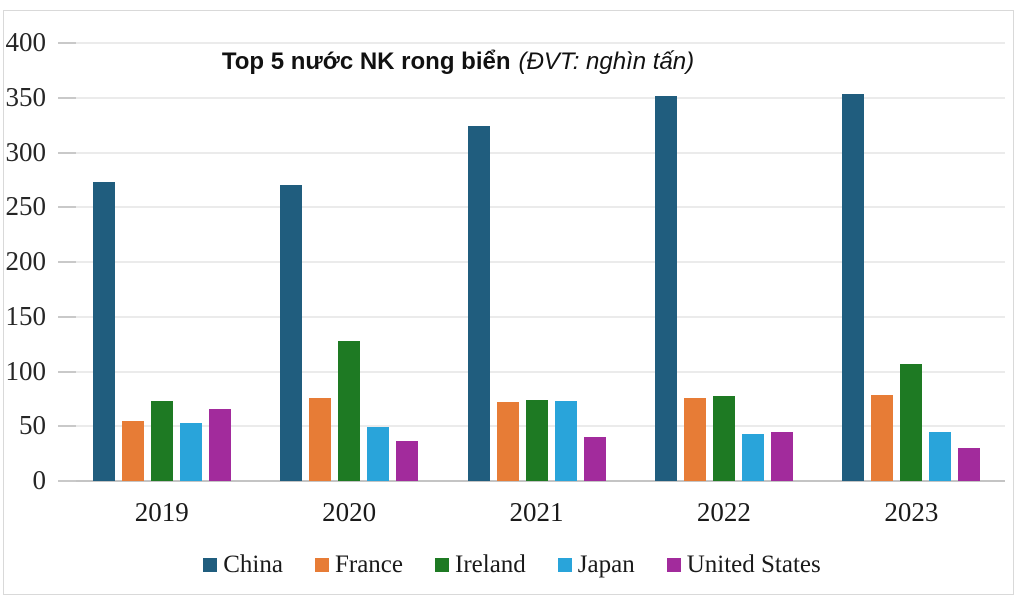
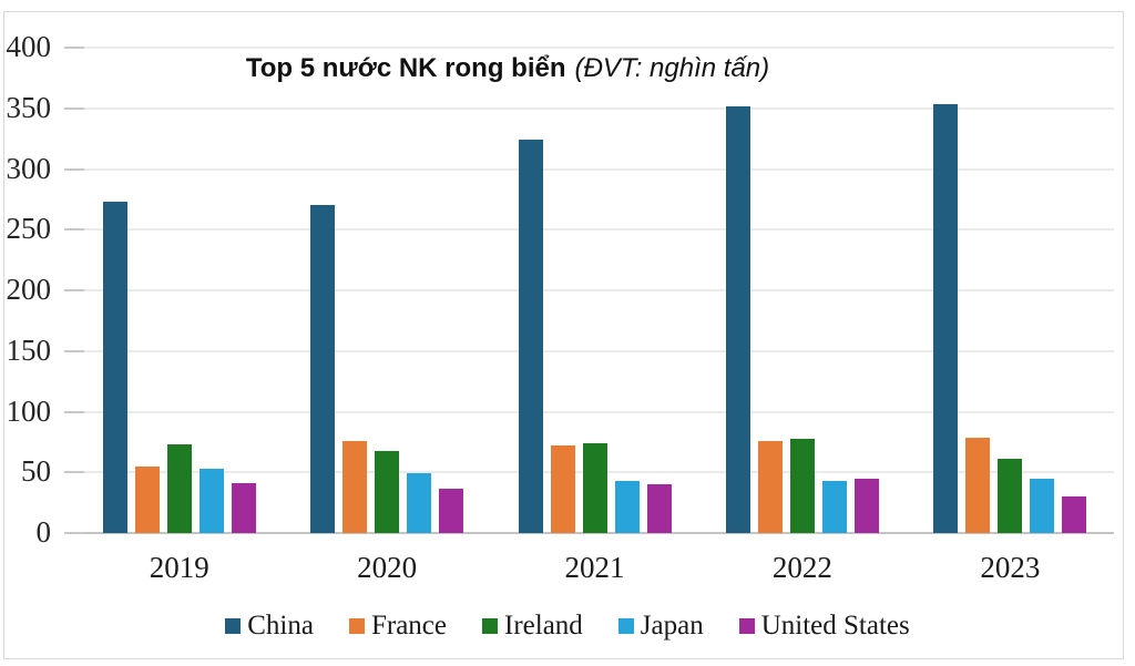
United States/2019: 66 -> 41
Ireland/2020: 128 -> 68
Japan/2021: 73 -> 43
Ireland/2023: 107 -> 61
